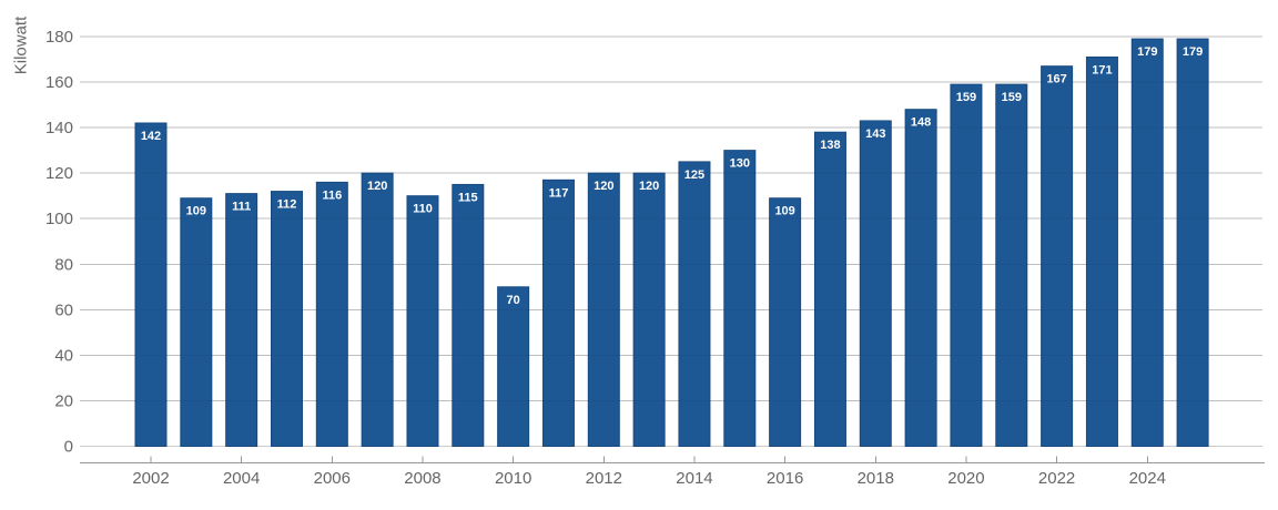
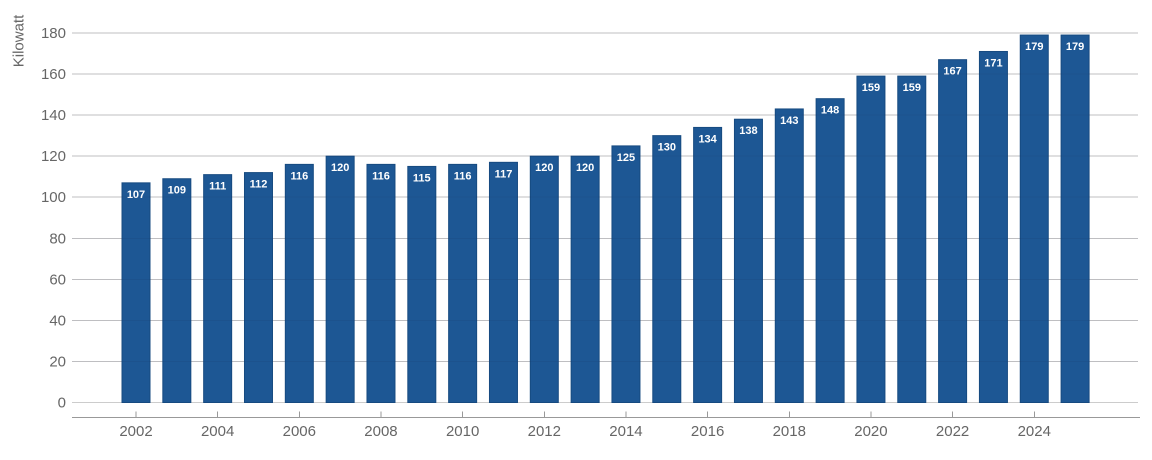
2002: 142 -> 107
2008: 110 -> 116
2010: 70 -> 116
2016: 109 -> 134
